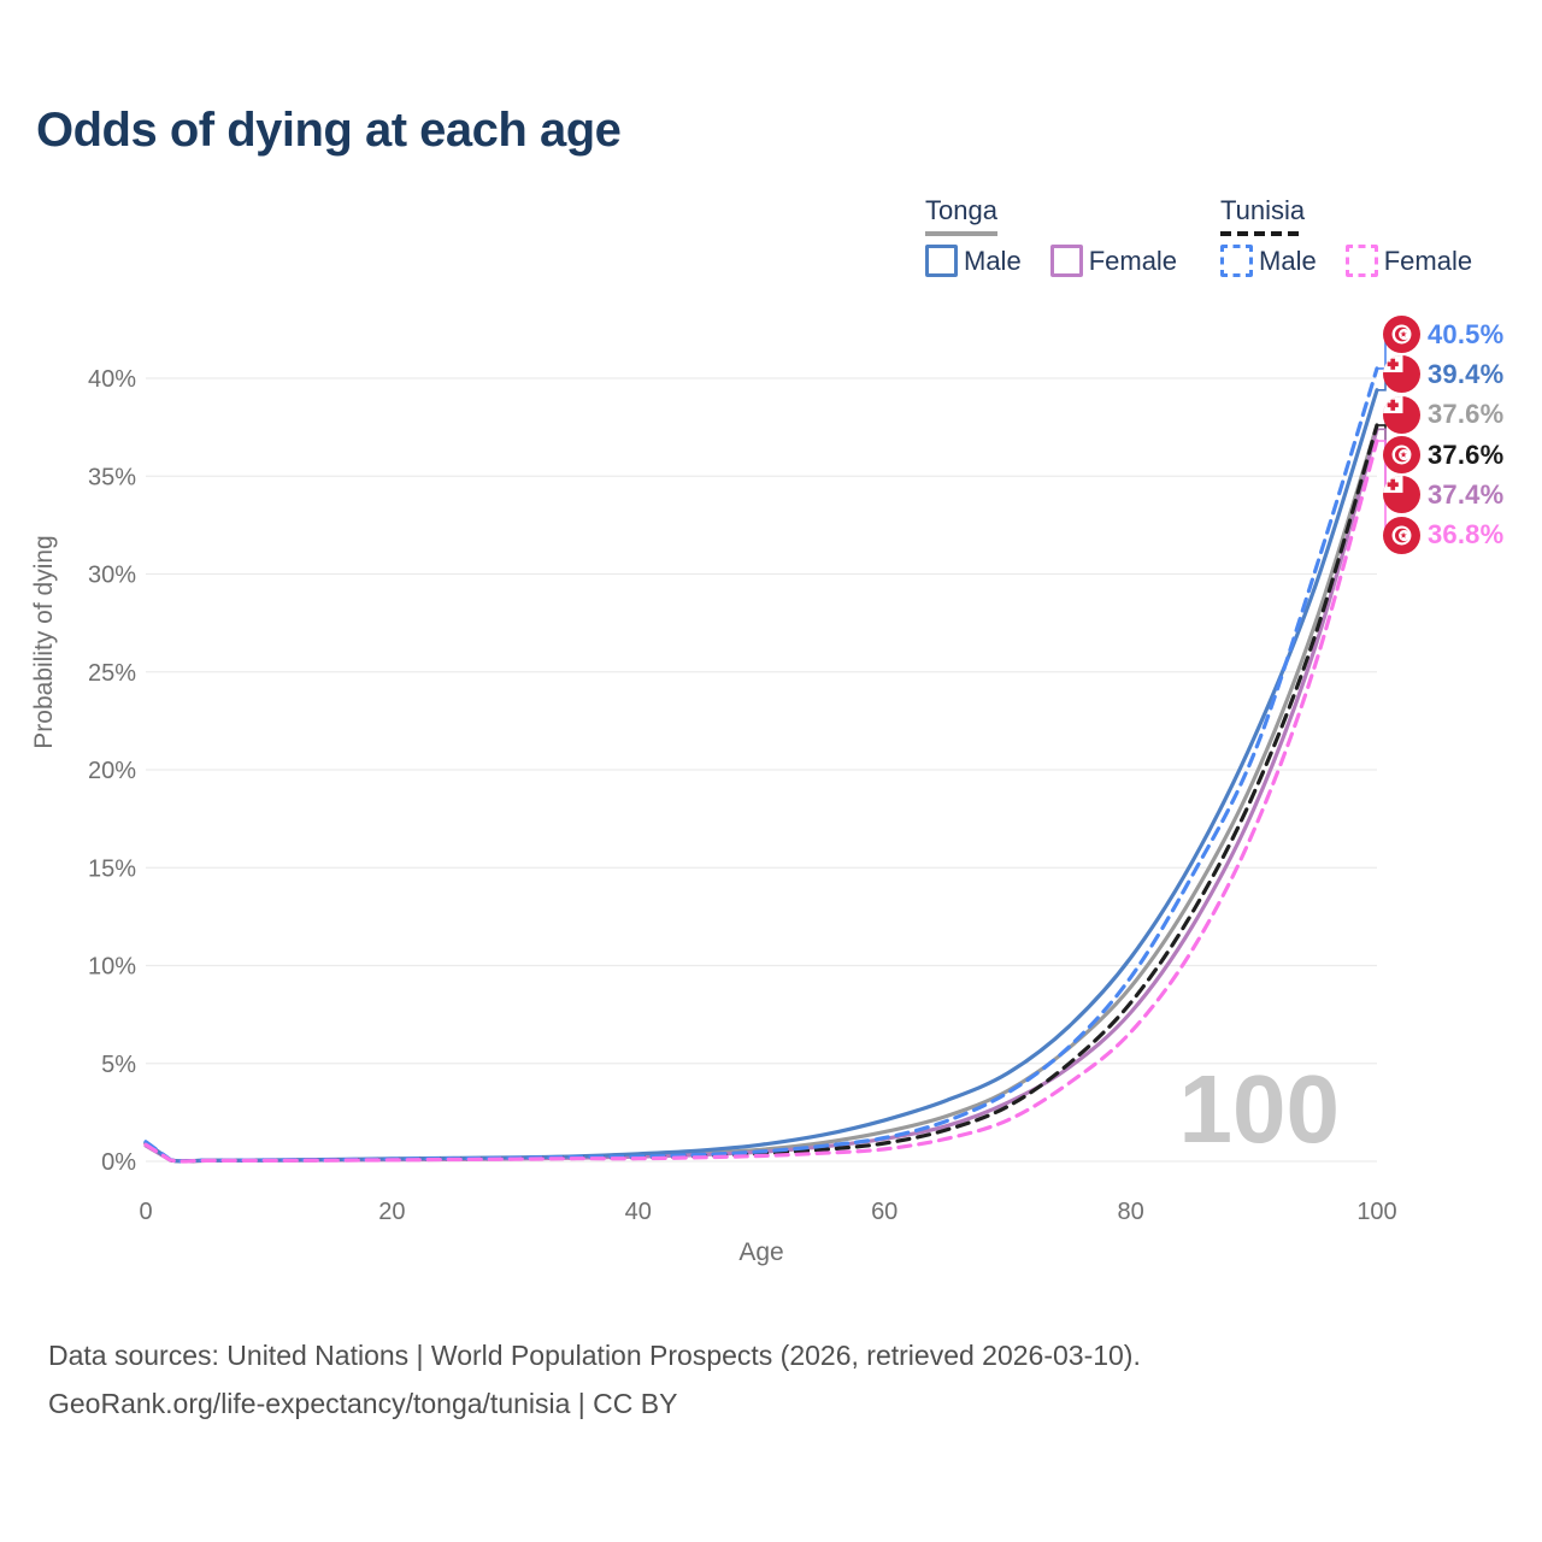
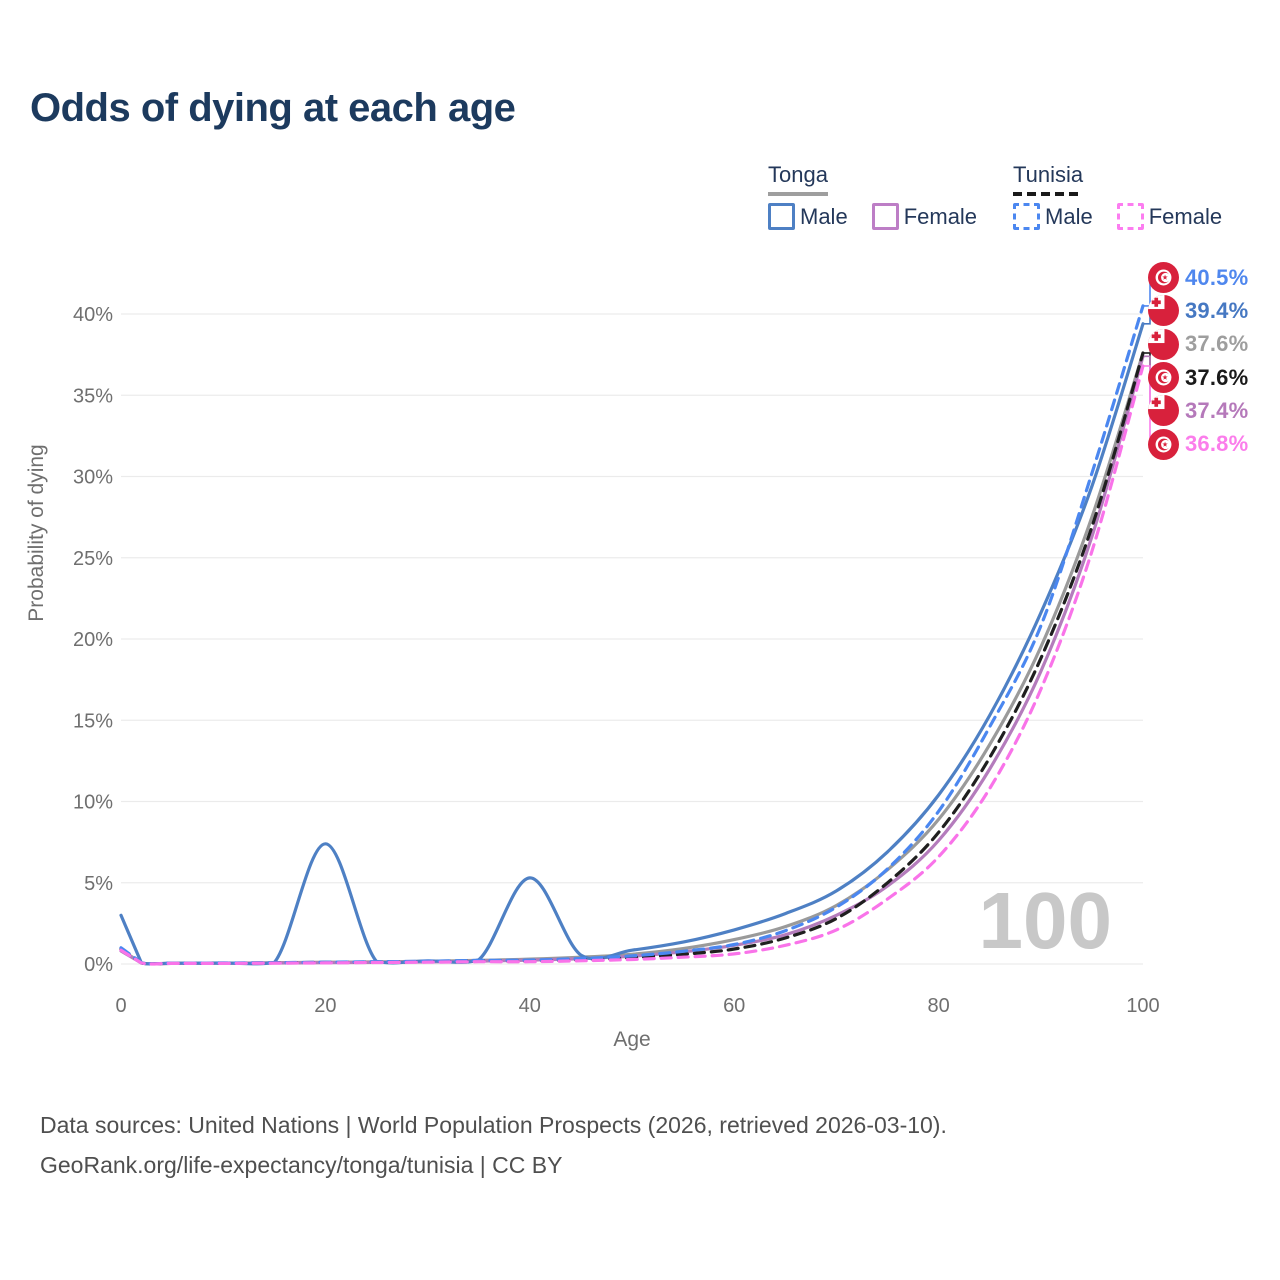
Tonga Male/0: 0.9% -> 3.0%
Tonga Male/20: 0.1% -> 7.4%
Tonga Male/40: 0.4% -> 5.3%
